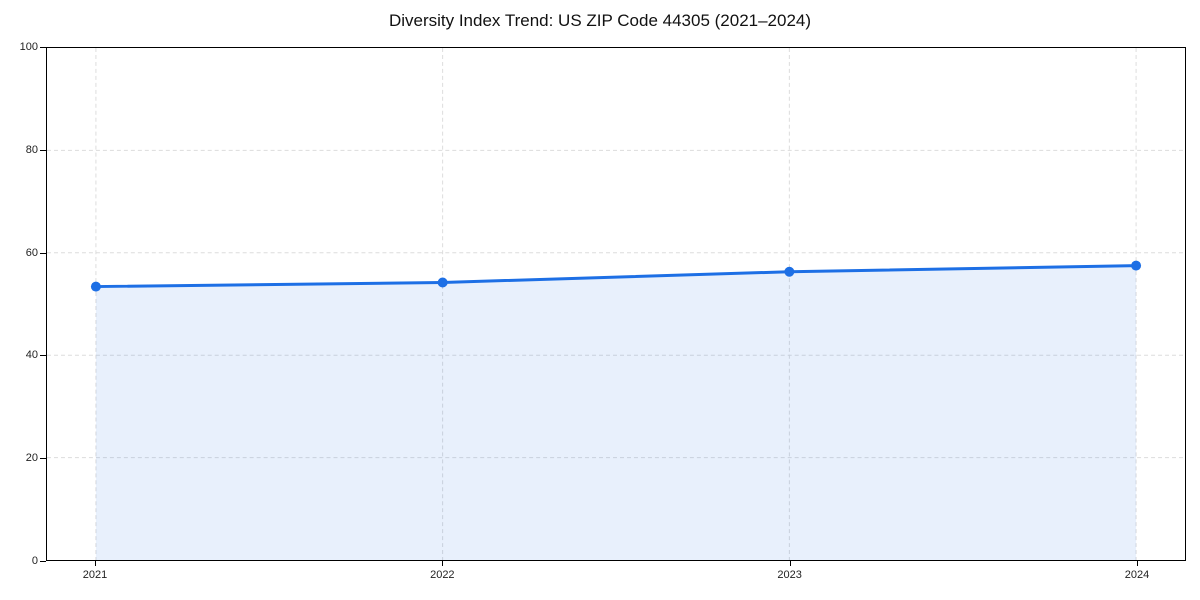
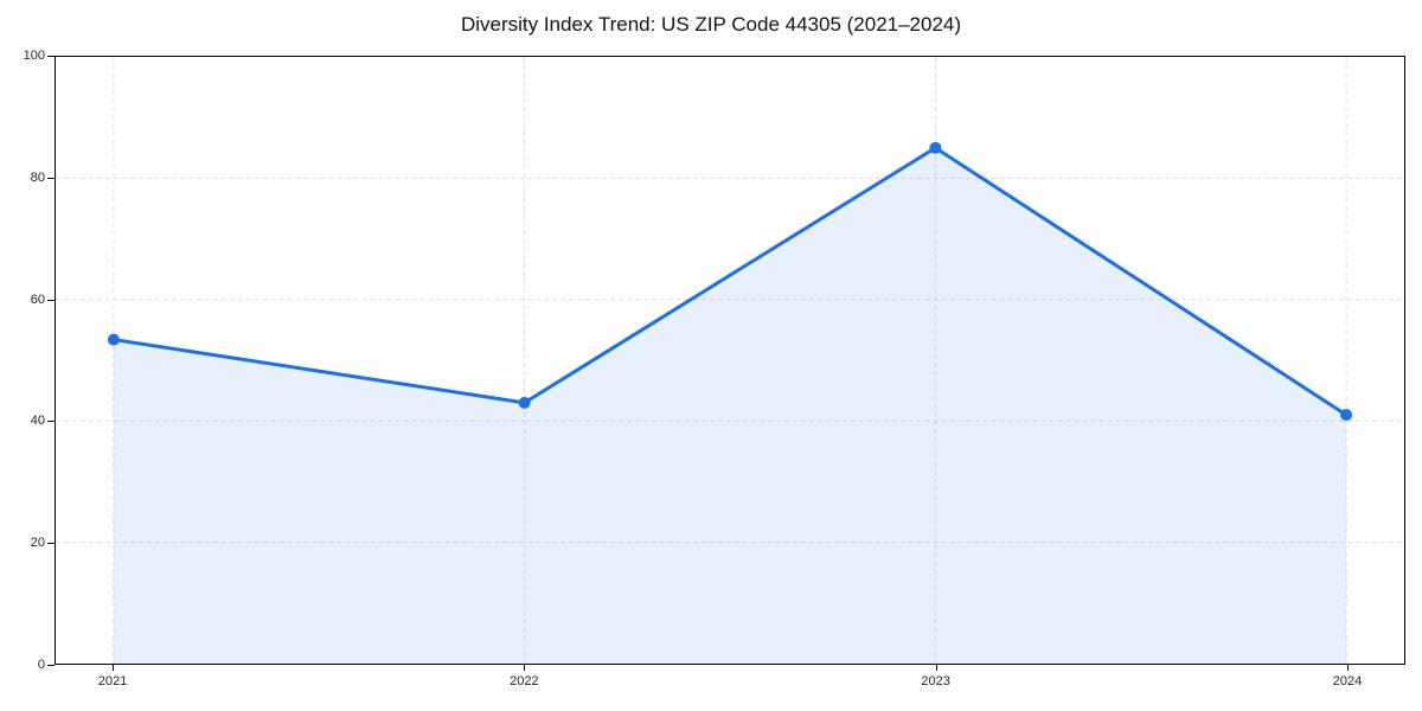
2022: 54 -> 43
2023: 56 -> 85
2024: 58 -> 41
